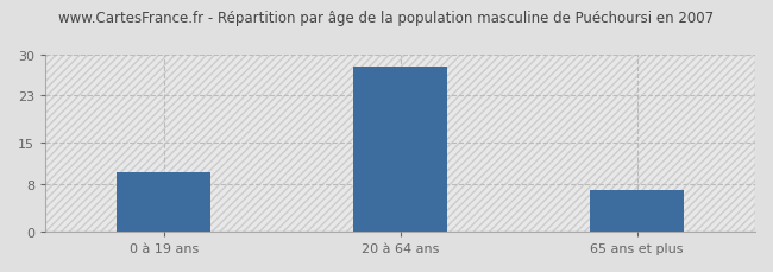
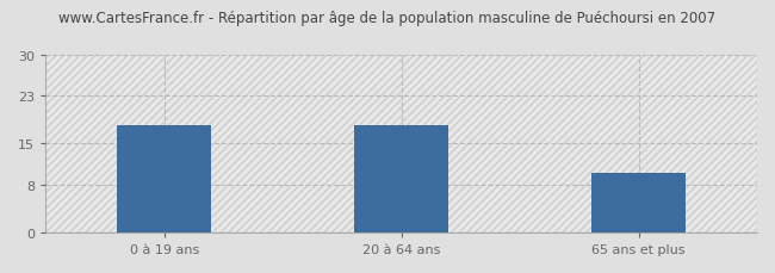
0 à 19 ans: 10 -> 18
20 à 64 ans: 28 -> 18
65 ans et plus: 7 -> 10
